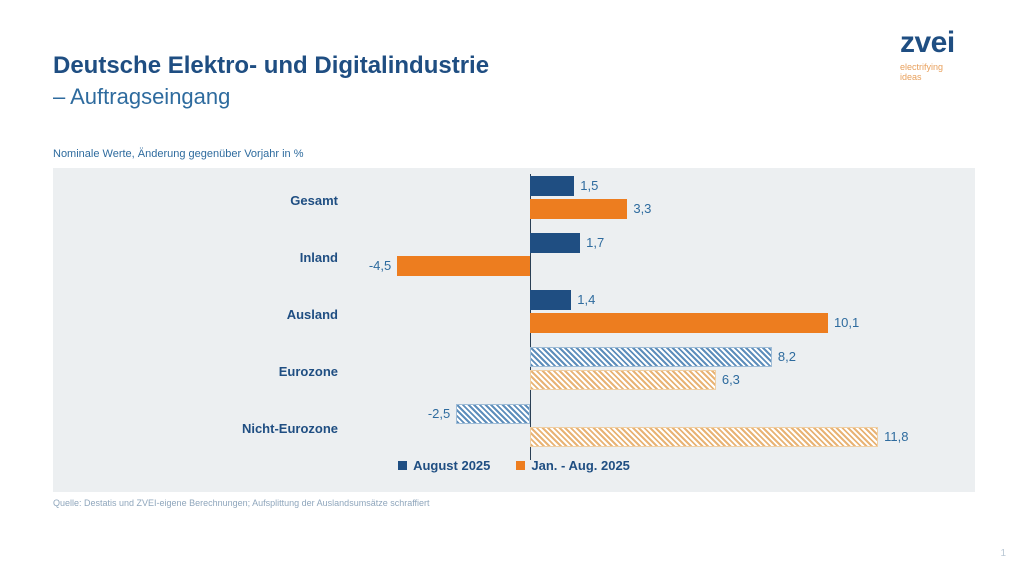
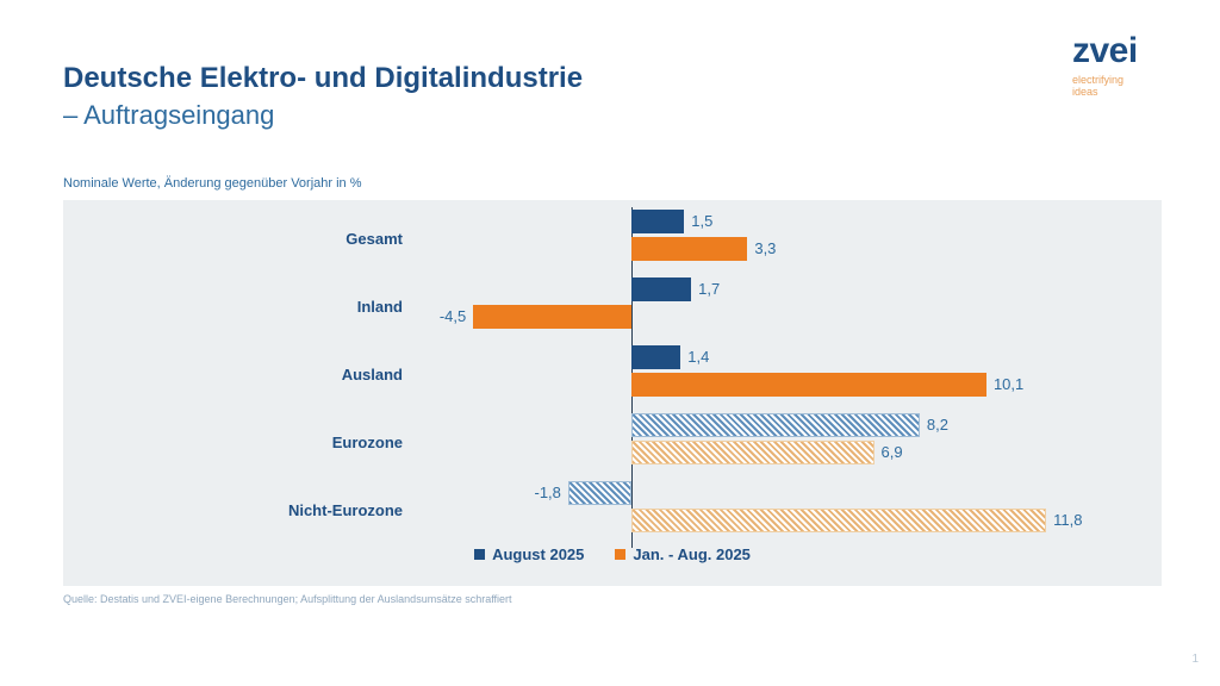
Jan. - Aug. 2025/Eurozone: 6,3 -> 6,9
August 2025/Nicht-Eurozone: -2,5 -> -1,8
